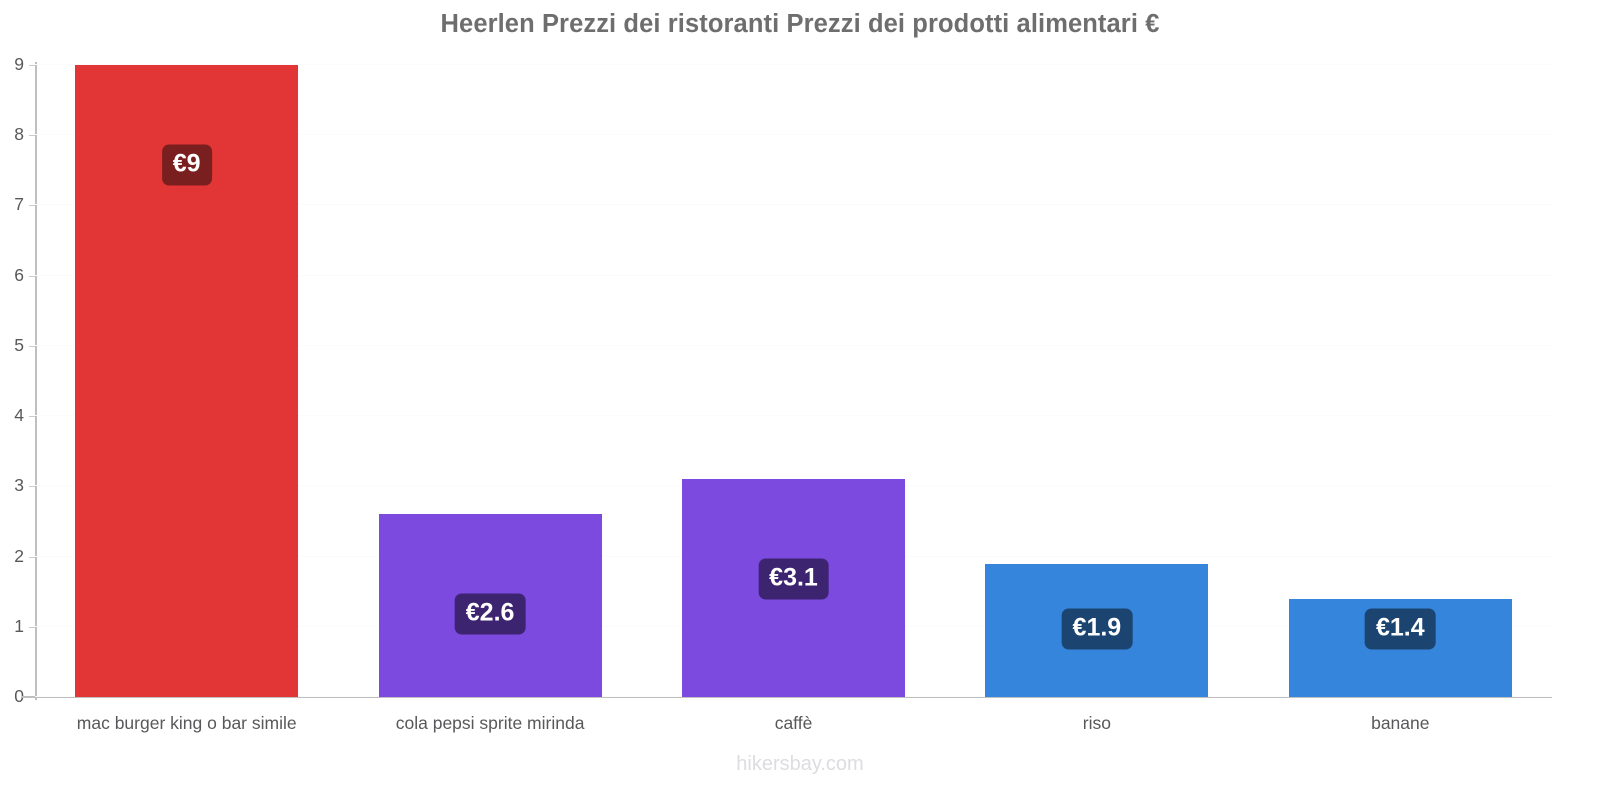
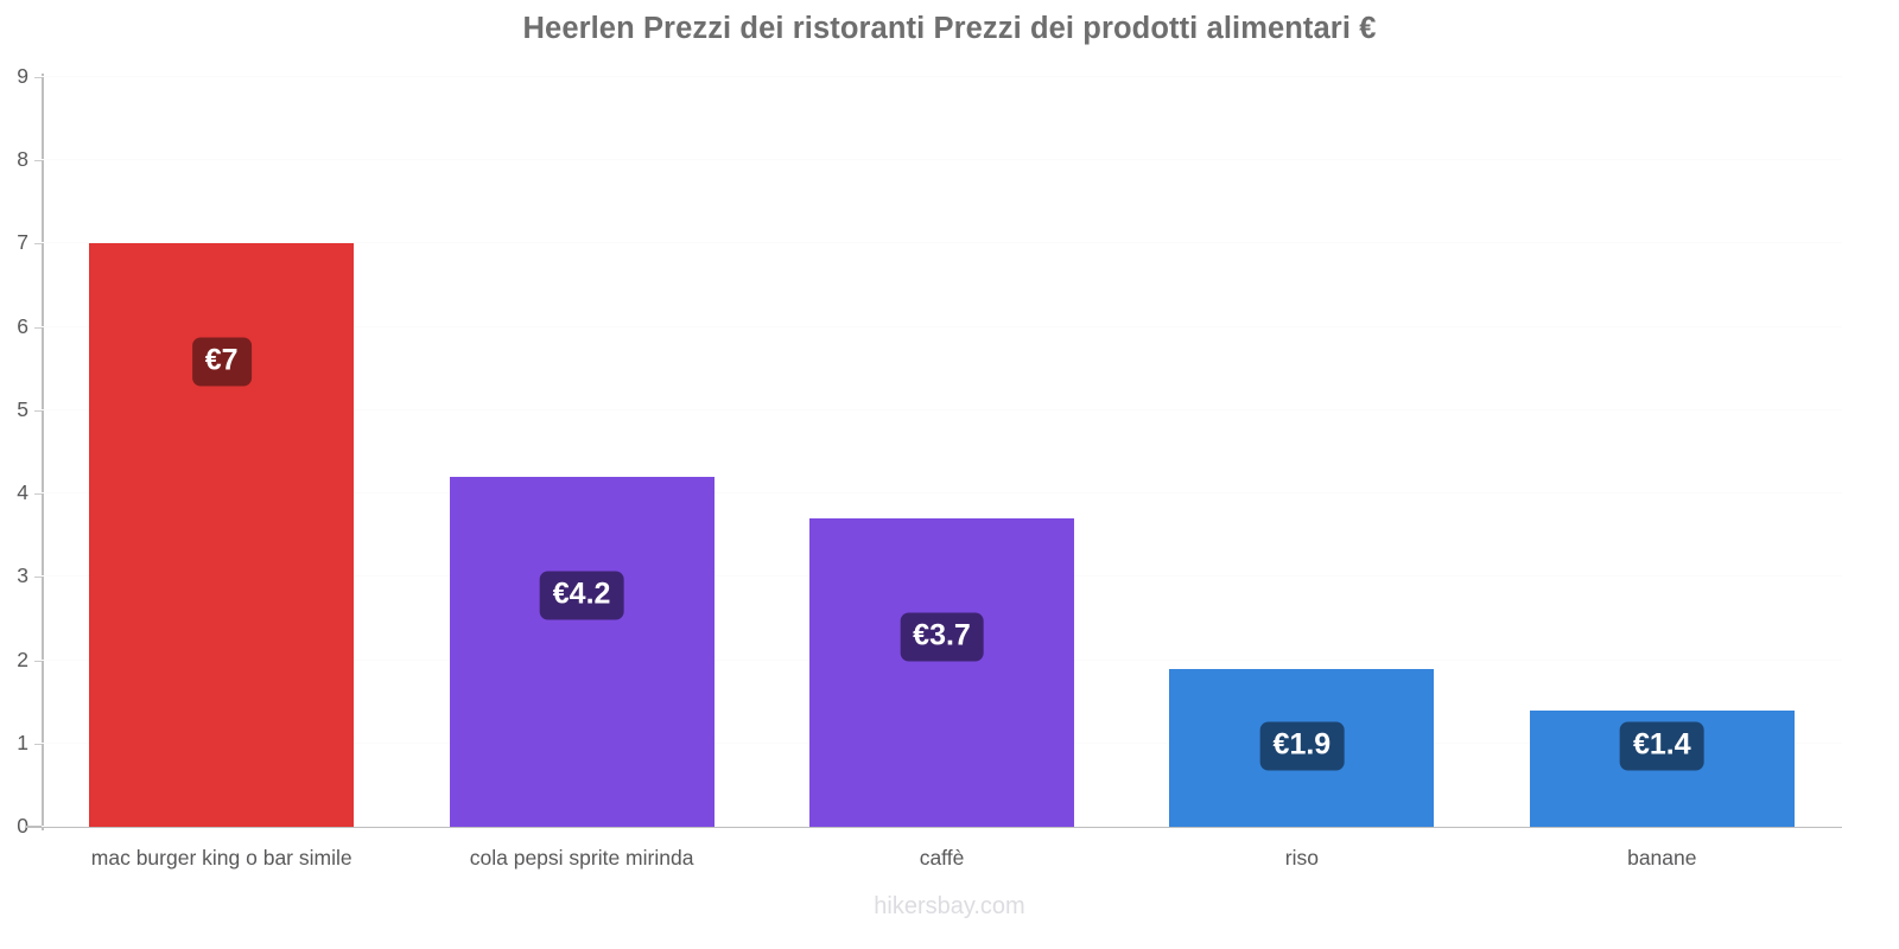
mac burger king o bar simile: €9 -> €7
cola pepsi sprite mirinda: €2.6 -> €4.2
caffè: €3.1 -> €3.7
